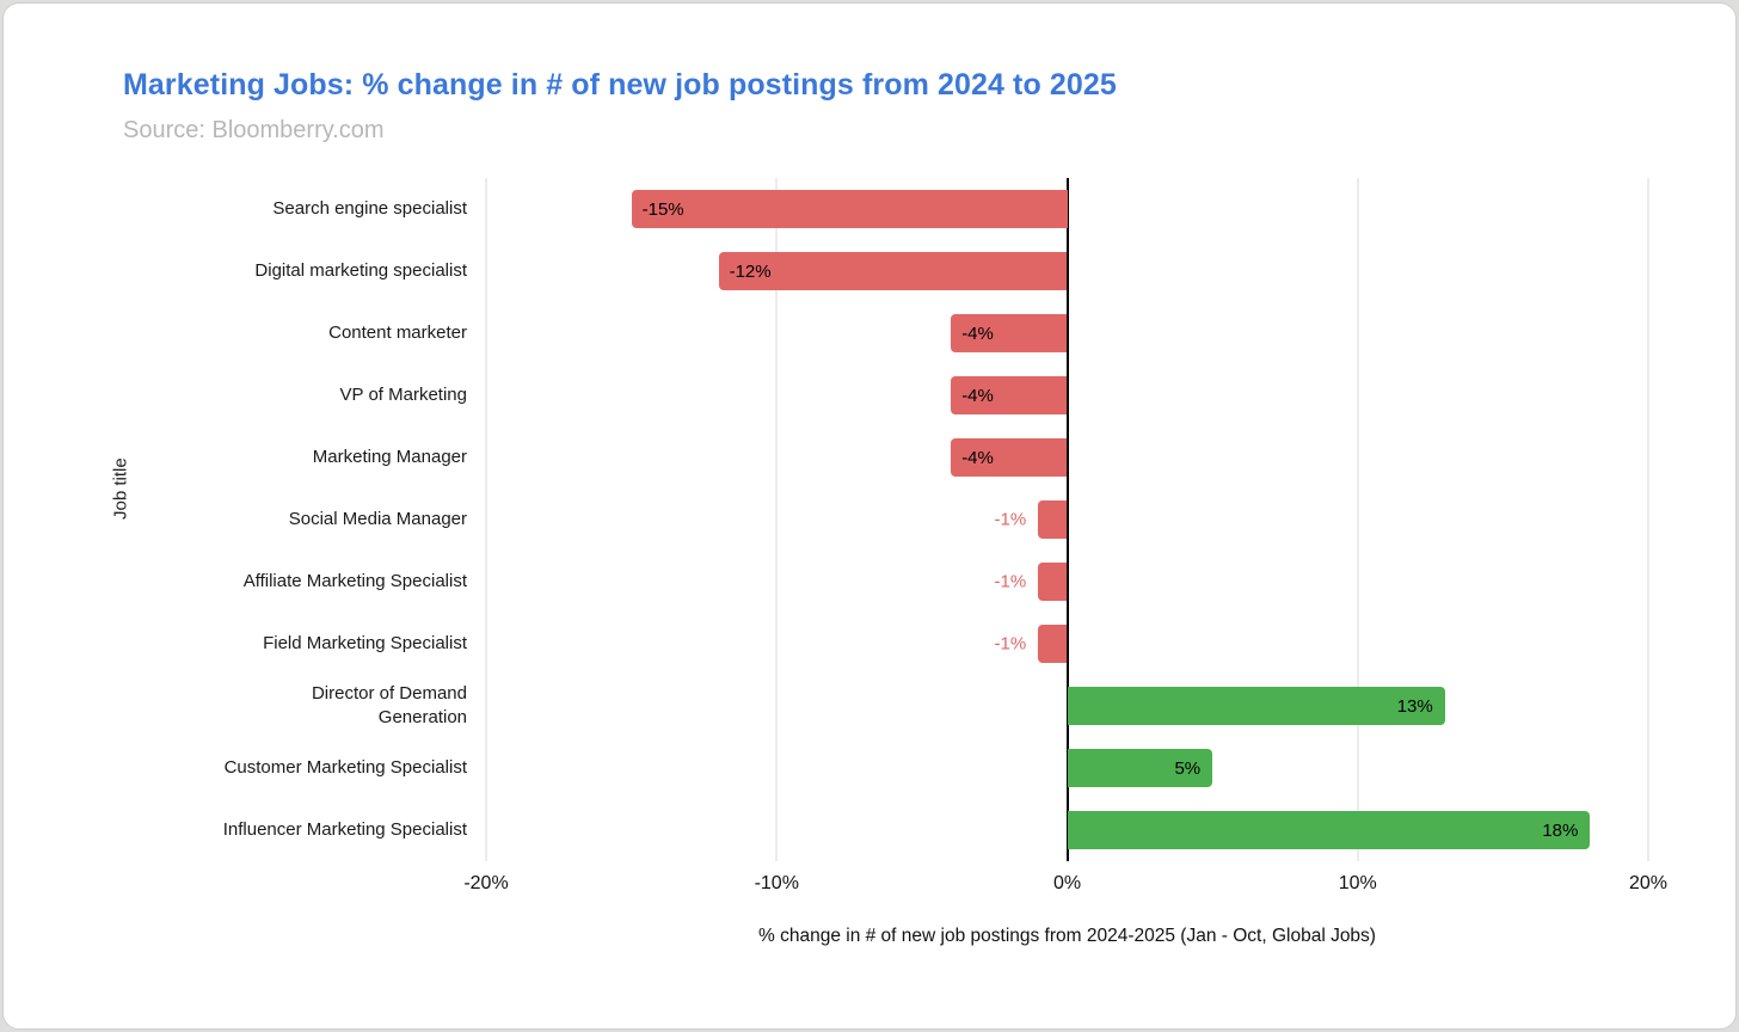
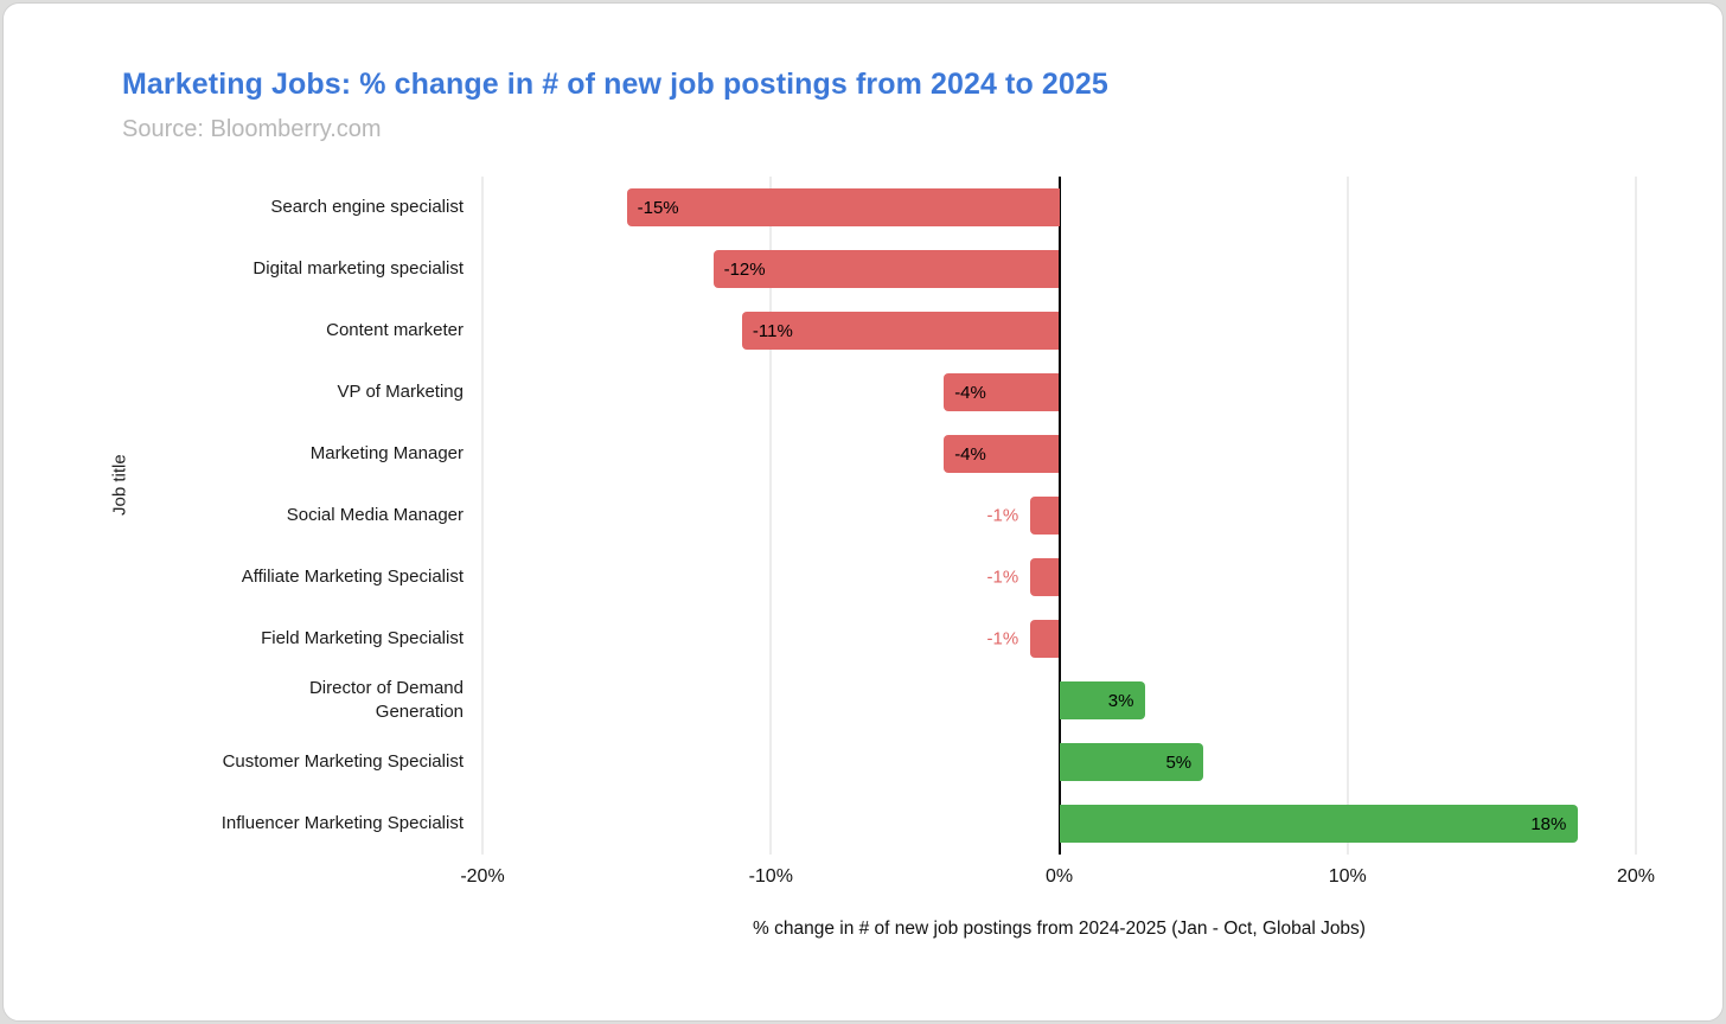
Content marketer: -4% -> -11%
Director of Demand Generation: 13% -> 3%
